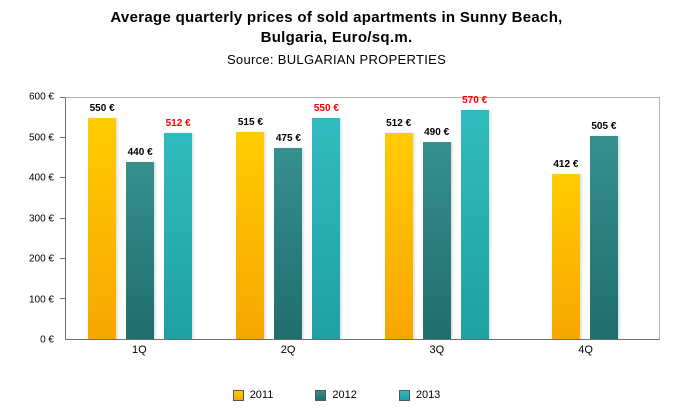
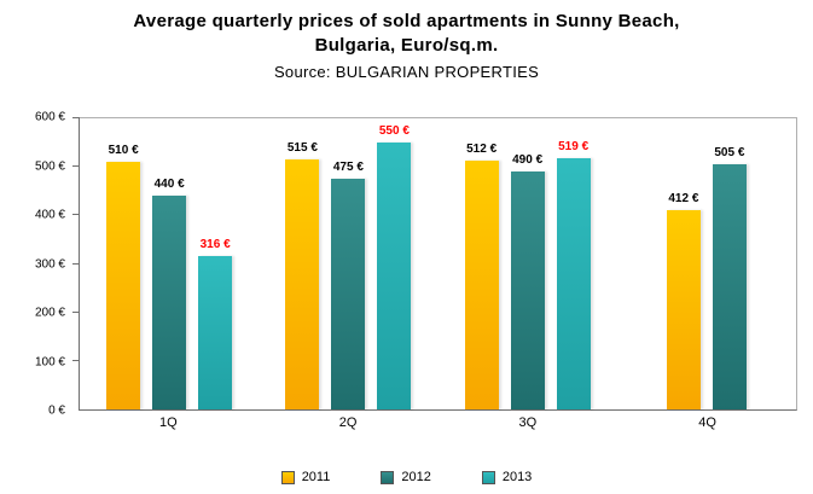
2011/1Q: 550 -> 510
2013/1Q: 512 -> 316
2013/3Q: 570 -> 519
